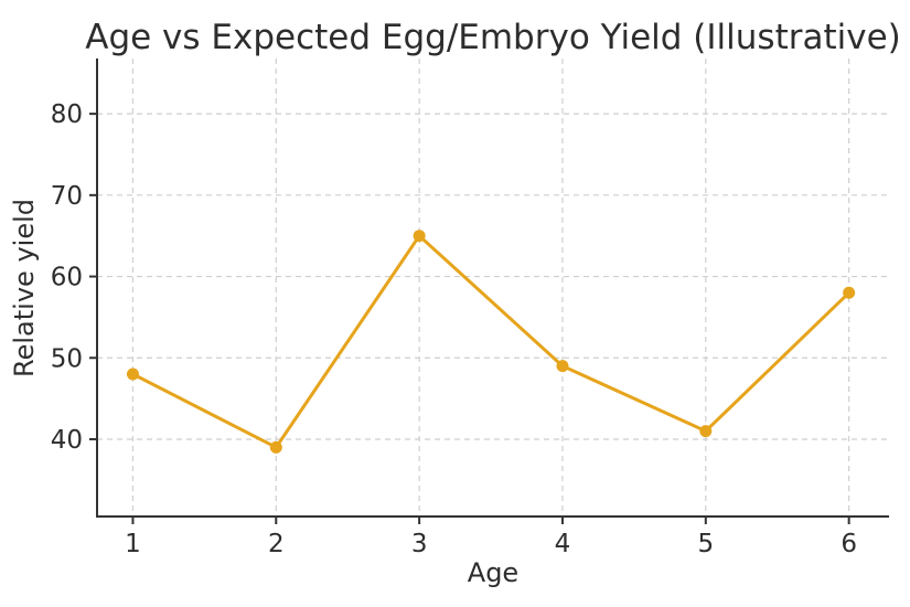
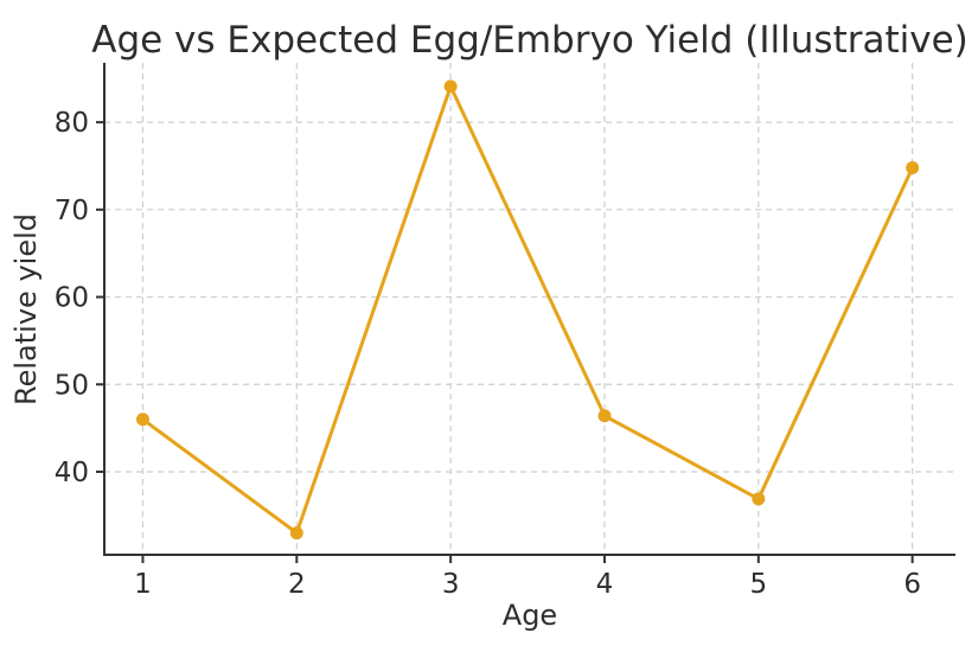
1: 48 -> 46
2: 39 -> 33
3: 65 -> 84
4: 49 -> 46
5: 41 -> 37
6: 58 -> 75
